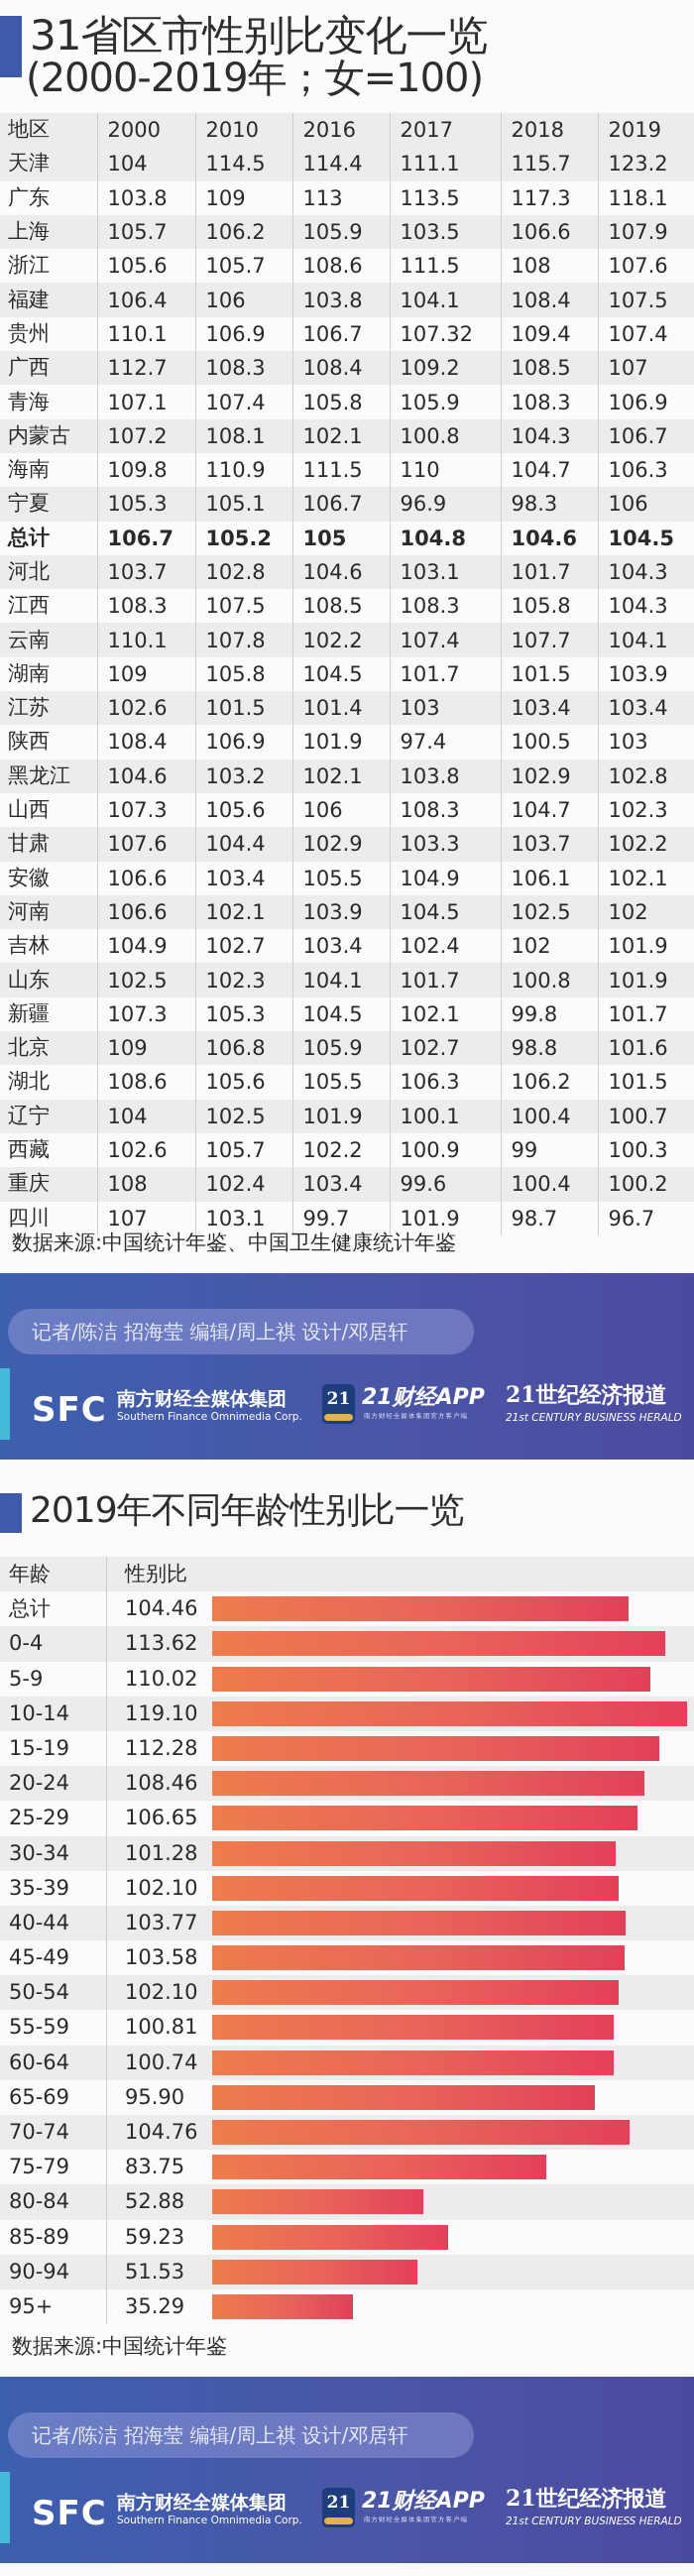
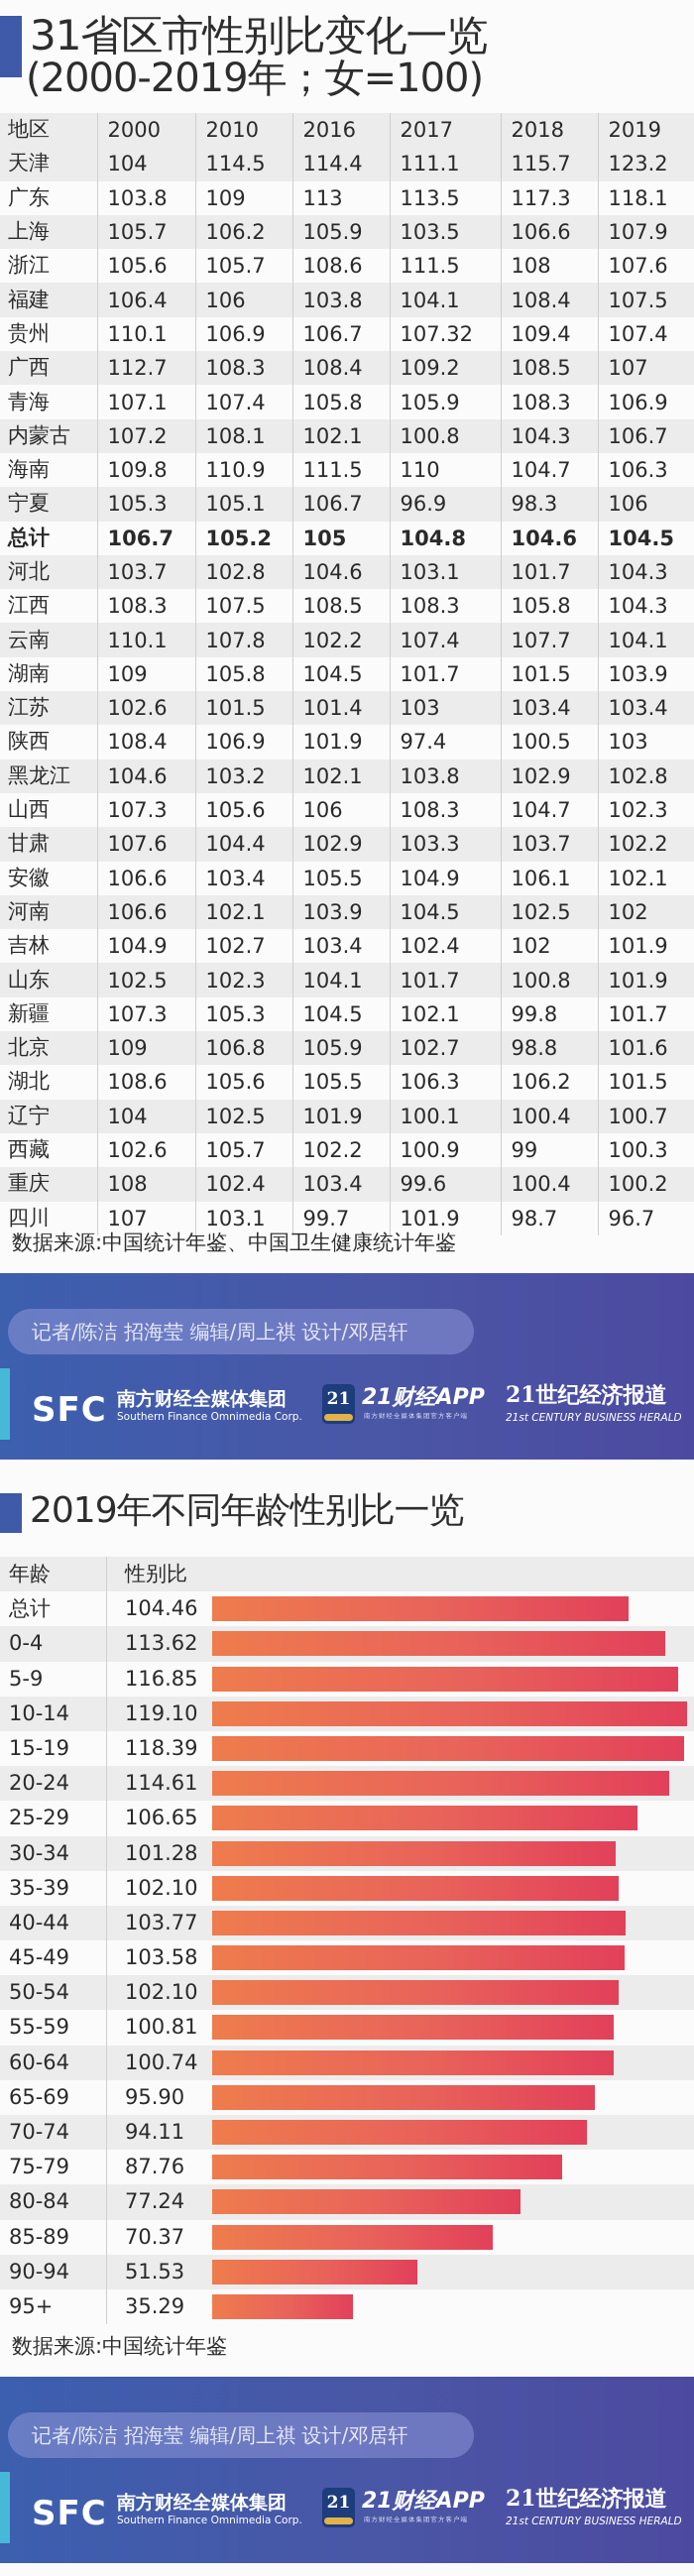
2019年不同年龄性别比一览/5-9: 110.02 -> 116.85
2019年不同年龄性别比一览/15-19: 112.28 -> 118.39
2019年不同年龄性别比一览/20-24: 108.46 -> 114.61
2019年不同年龄性别比一览/70-74: 104.76 -> 94.11
2019年不同年龄性别比一览/75-79: 83.75 -> 87.76
2019年不同年龄性别比一览/80-84: 52.88 -> 77.24
2019年不同年龄性别比一览/85-89: 59.23 -> 70.37
